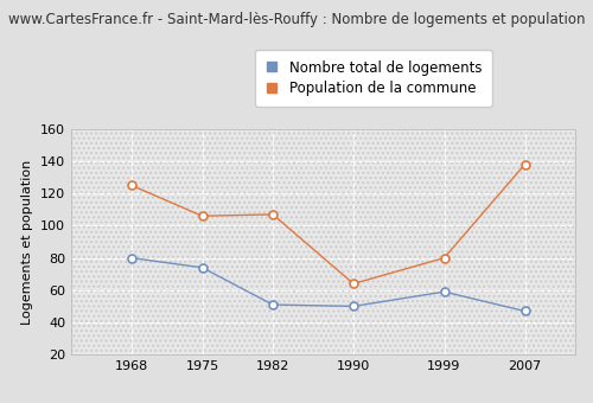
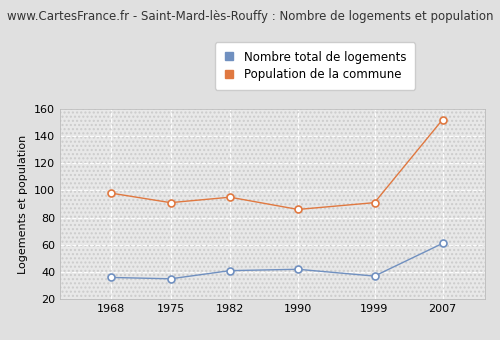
Nombre total de logements/1968: 80 -> 36
Population de la commune/1968: 125 -> 98
Nombre total de logements/1975: 74 -> 35
Population de la commune/1975: 106 -> 91
Nombre total de logements/1982: 51 -> 41
Population de la commune/1982: 107 -> 95
Nombre total de logements/1990: 50 -> 42
Population de la commune/1990: 64 -> 86
Nombre total de logements/1999: 59 -> 37
Population de la commune/1999: 80 -> 91
Nombre total de logements/2007: 47 -> 61
Population de la commune/2007: 138 -> 152
